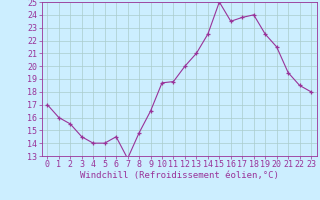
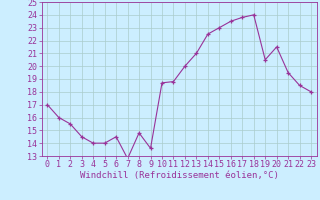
9: 16.5 -> 13.6
15: 25.0 -> 23.0
19: 22.5 -> 20.5
